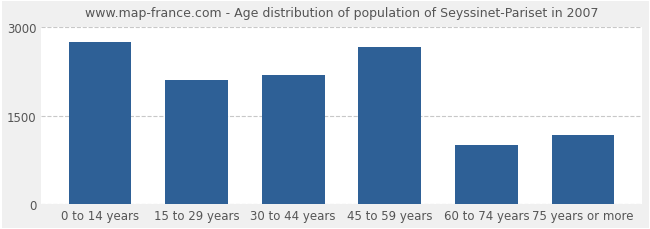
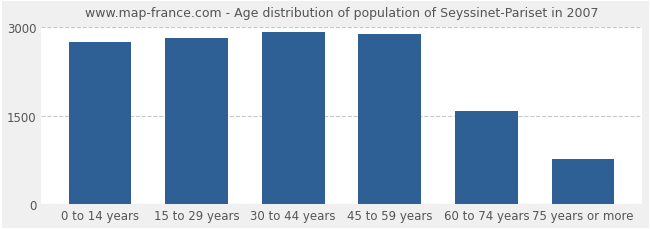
15 to 29 years: 2100 -> 2820
30 to 44 years: 2180 -> 2920
45 to 59 years: 2660 -> 2890
60 to 74 years: 1000 -> 1570
75 years or more: 1180 -> 760
